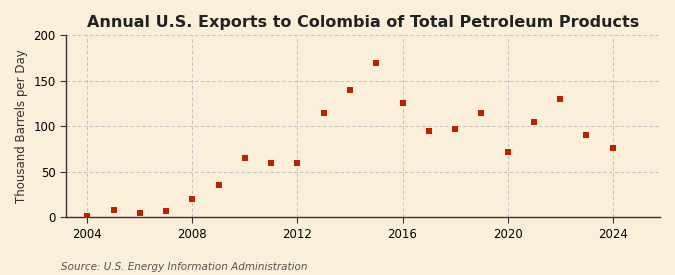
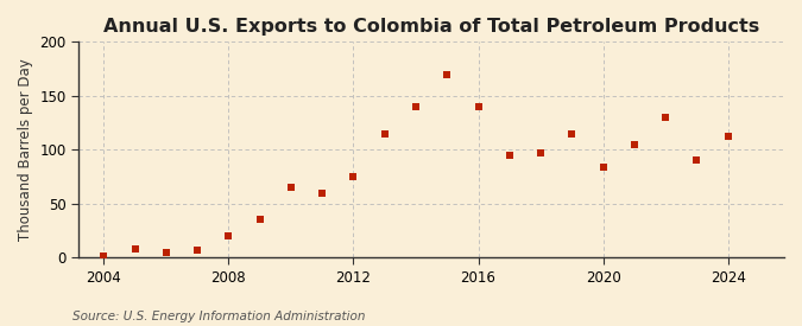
2012: 60 -> 75
2016: 126 -> 140
2020: 72 -> 84
2024: 76 -> 113
